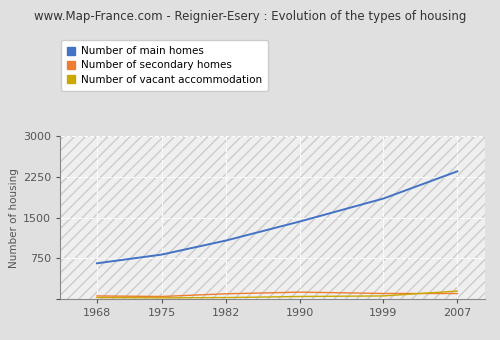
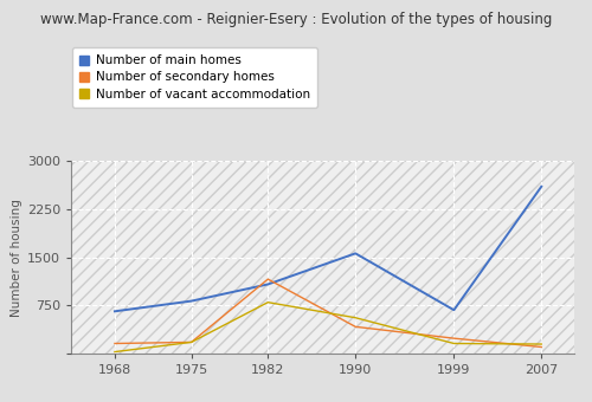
Number of secondary homes/1968: 60 -> 160
Number of secondary homes/1975: 50 -> 180
Number of vacant accommodation/1975: 20 -> 180
Number of secondary homes/1982: 100 -> 1160
Number of vacant accommodation/1982: 30 -> 800
Number of main homes/1990: 1430 -> 1560
Number of secondary homes/1990: 130 -> 420
Number of vacant accommodation/1990: 50 -> 560
Number of main homes/1999: 1850 -> 680
Number of secondary homes/1999: 100 -> 240
Number of vacant accommodation/1999: 60 -> 160
Number of main homes/2007: 2350 -> 2600
